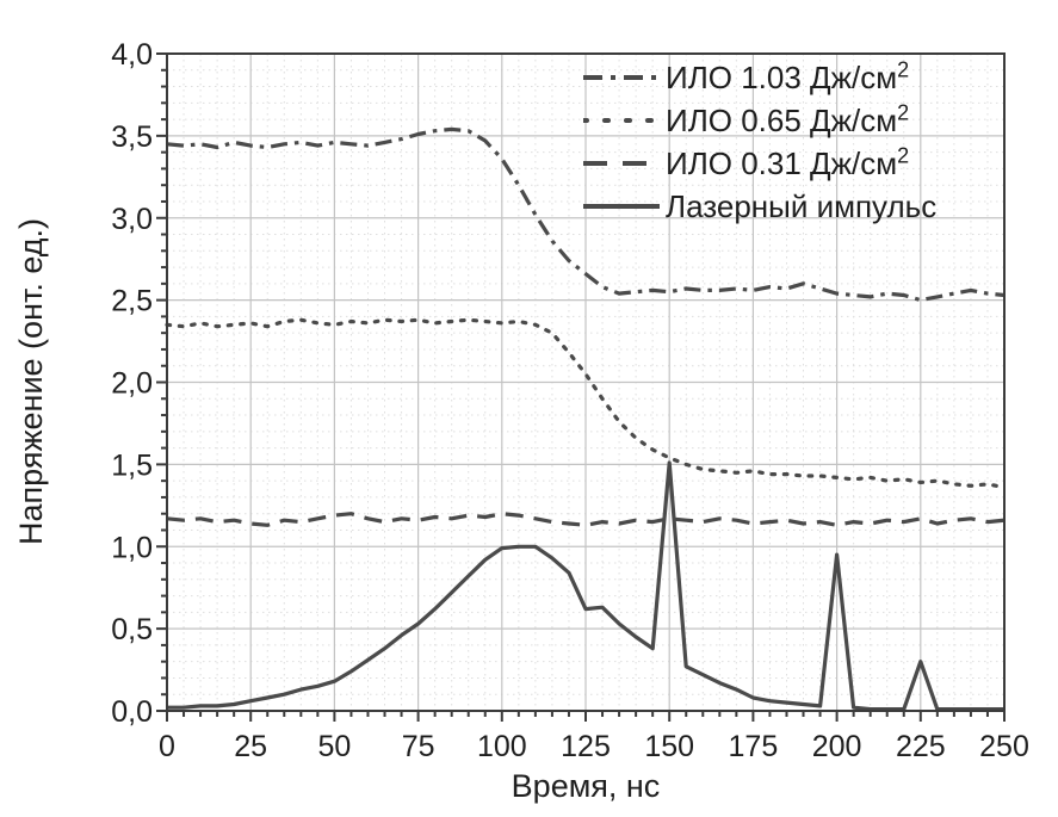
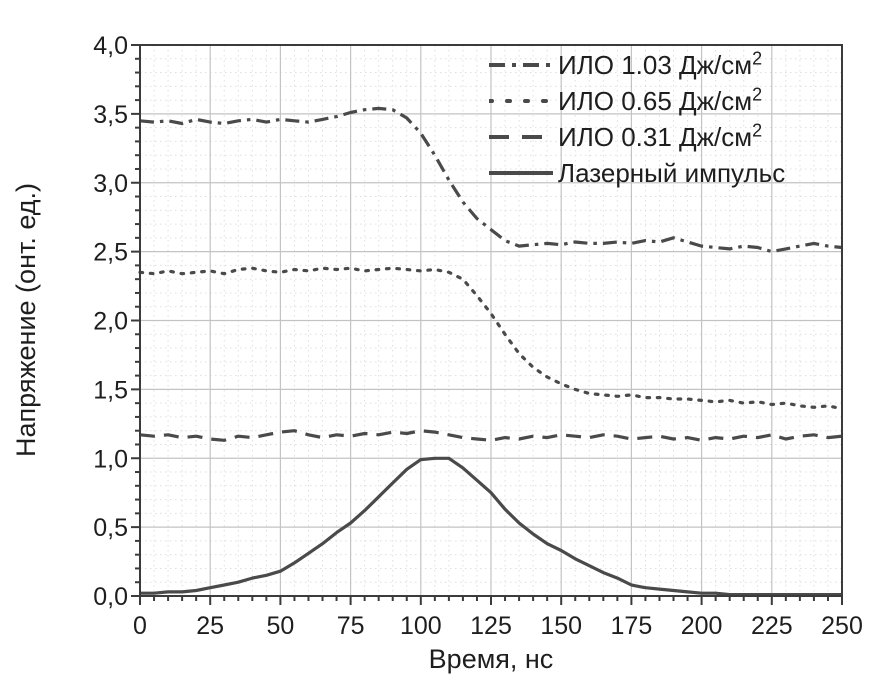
Лазерный импульс/125: 0,62 -> 0,75
Лазерный импульс/150: 1,51 -> 0,33
Лазерный импульс/200: 0,95 -> 0,02
Лазерный импульс/225: 0,30 -> 0,01
